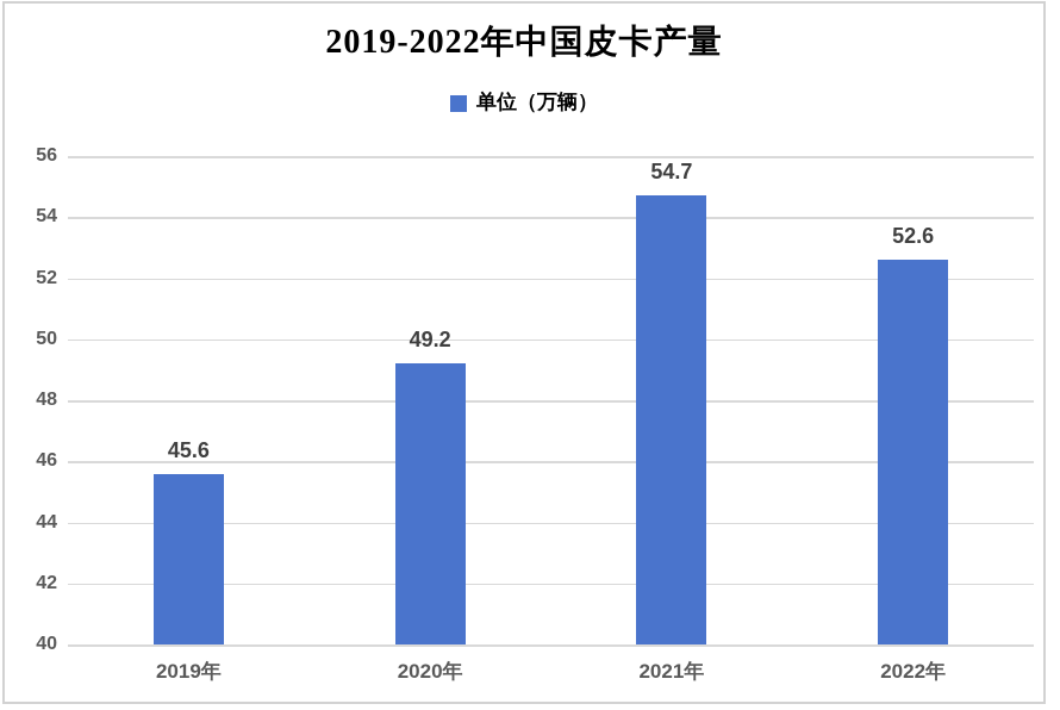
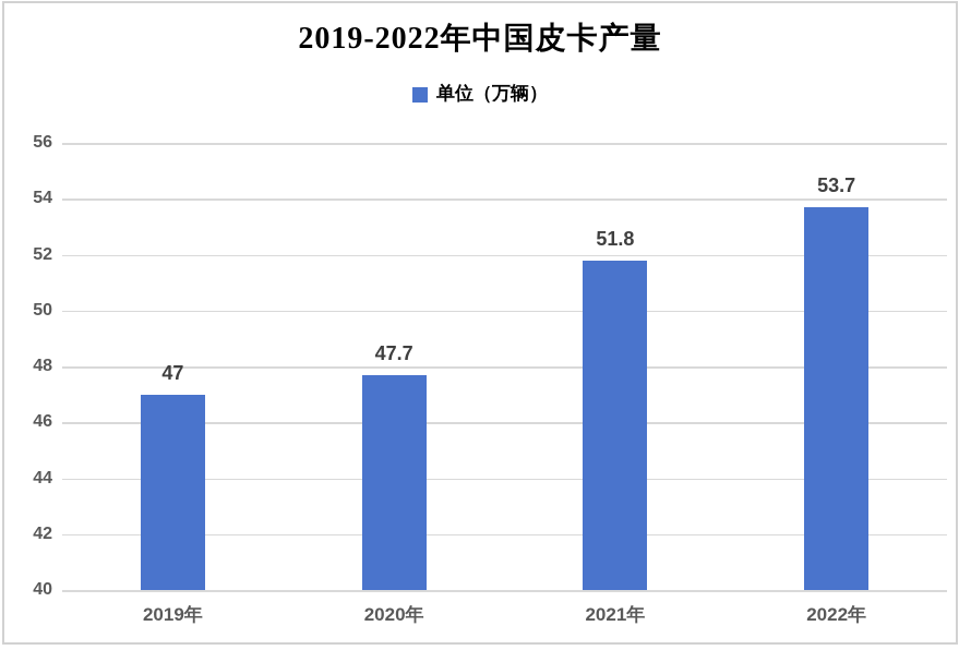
2019年: 45.6 -> 47
2020年: 49.2 -> 47.7
2021年: 54.7 -> 51.8
2022年: 52.6 -> 53.7
